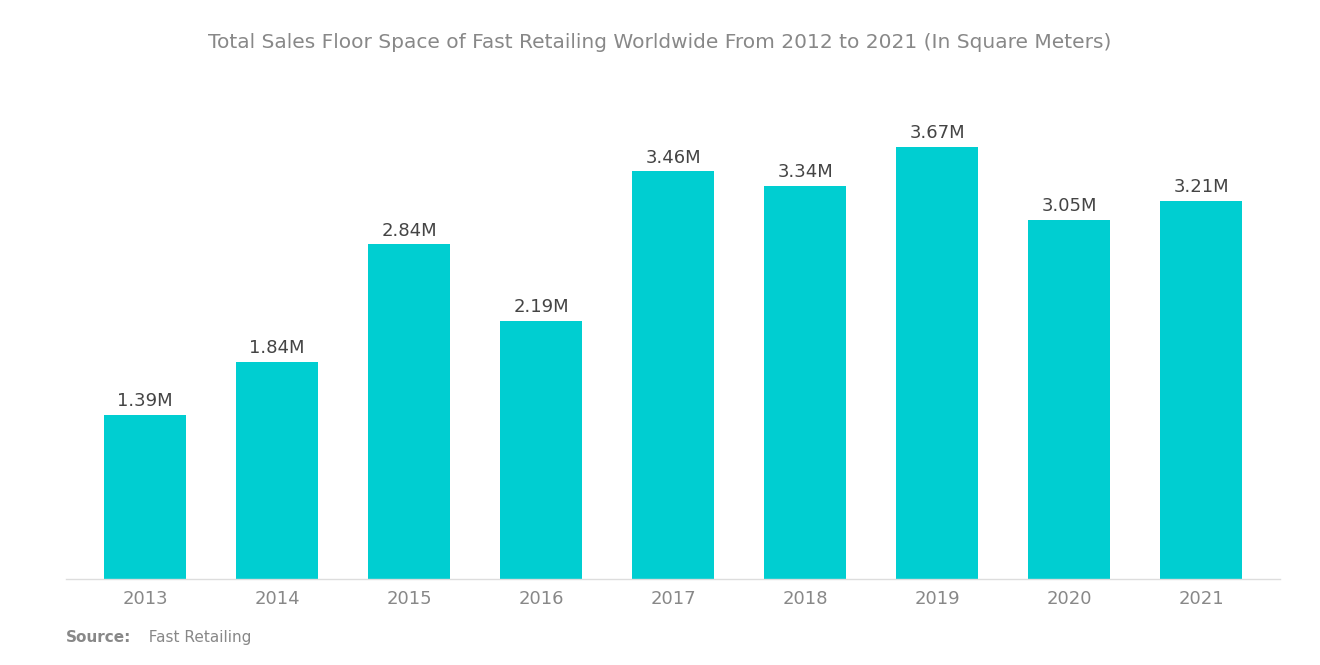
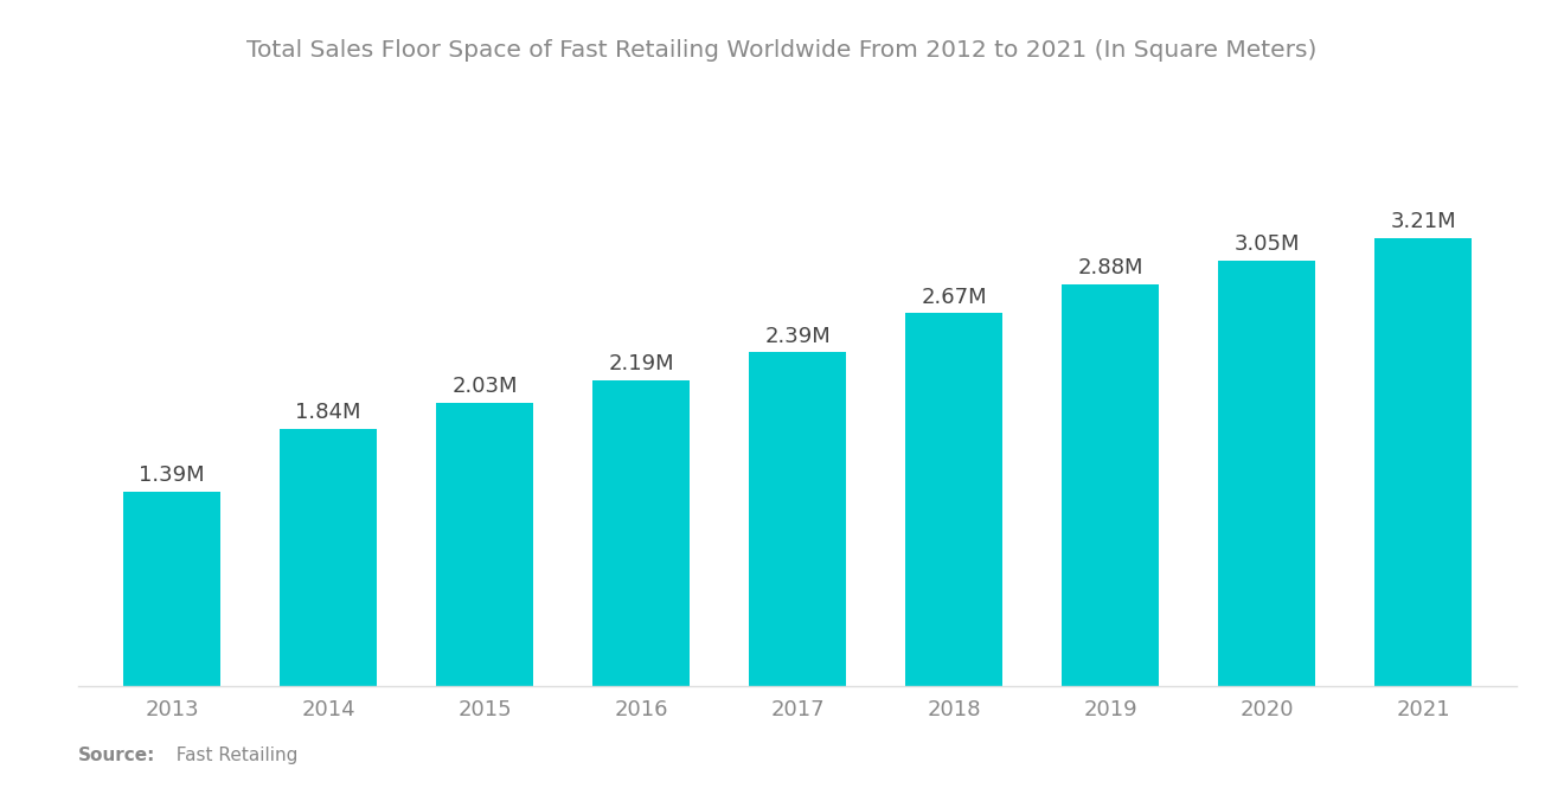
2015: 2.84M -> 2.03M
2017: 3.46M -> 2.39M
2018: 3.34M -> 2.67M
2019: 3.67M -> 2.88M
